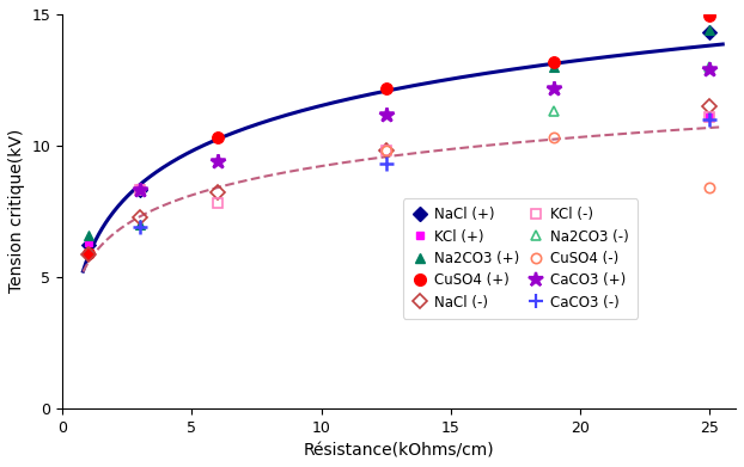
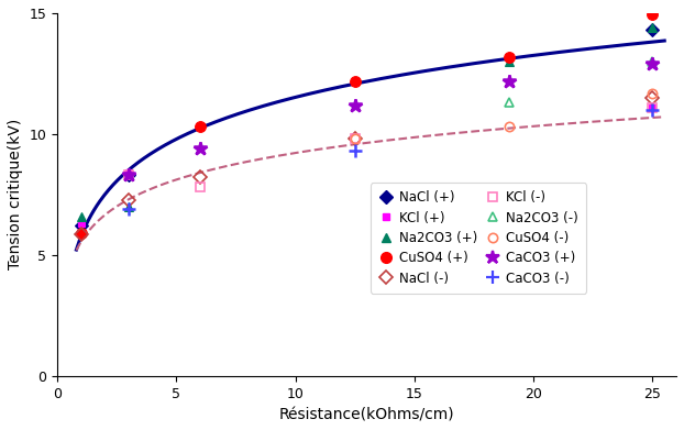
CuSO4 (-)/25: 8.4 -> 11.7
